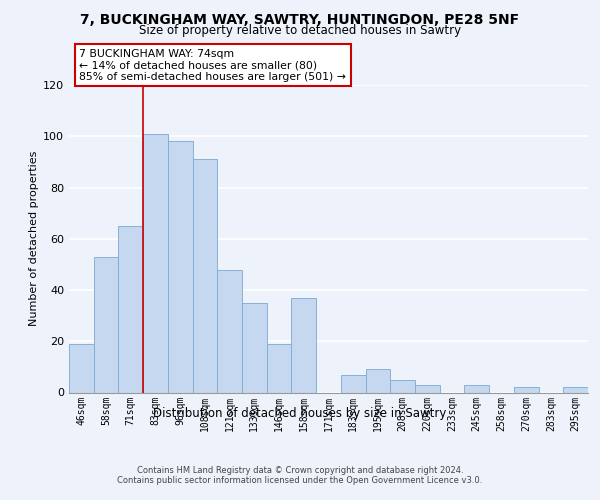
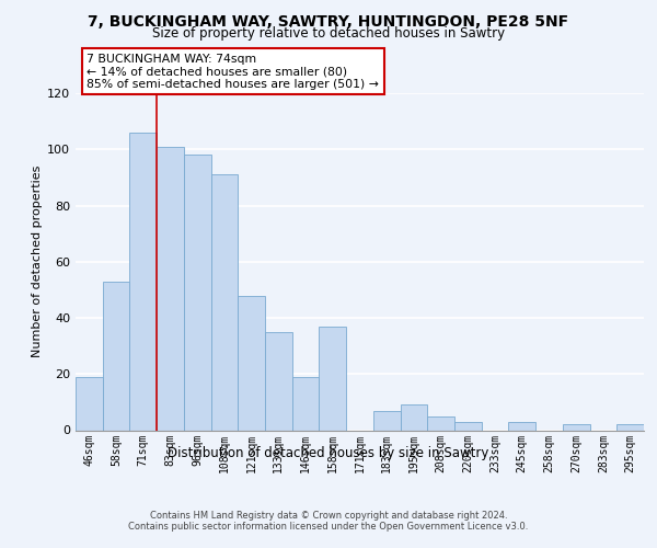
71sqm: 65 -> 106
